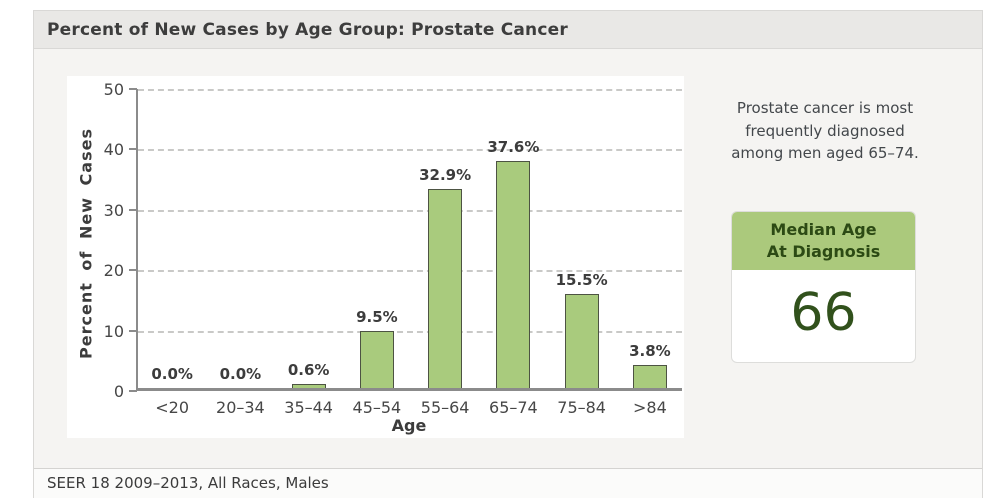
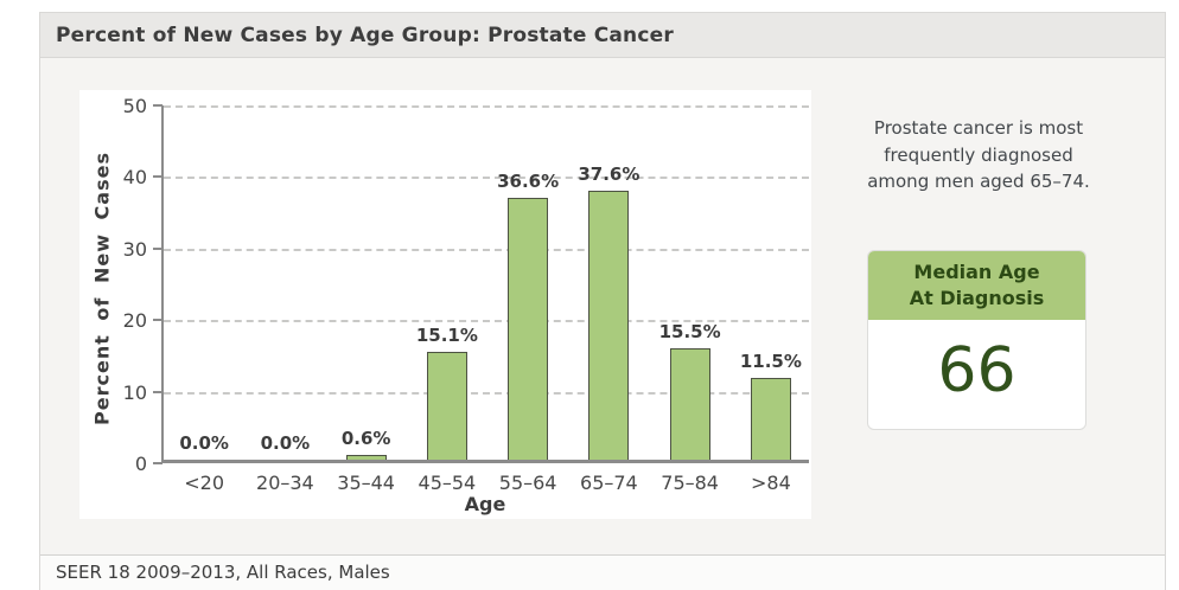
45–54: 9.5% -> 15.1%
55–64: 32.9% -> 36.6%
>84: 3.8% -> 11.5%
